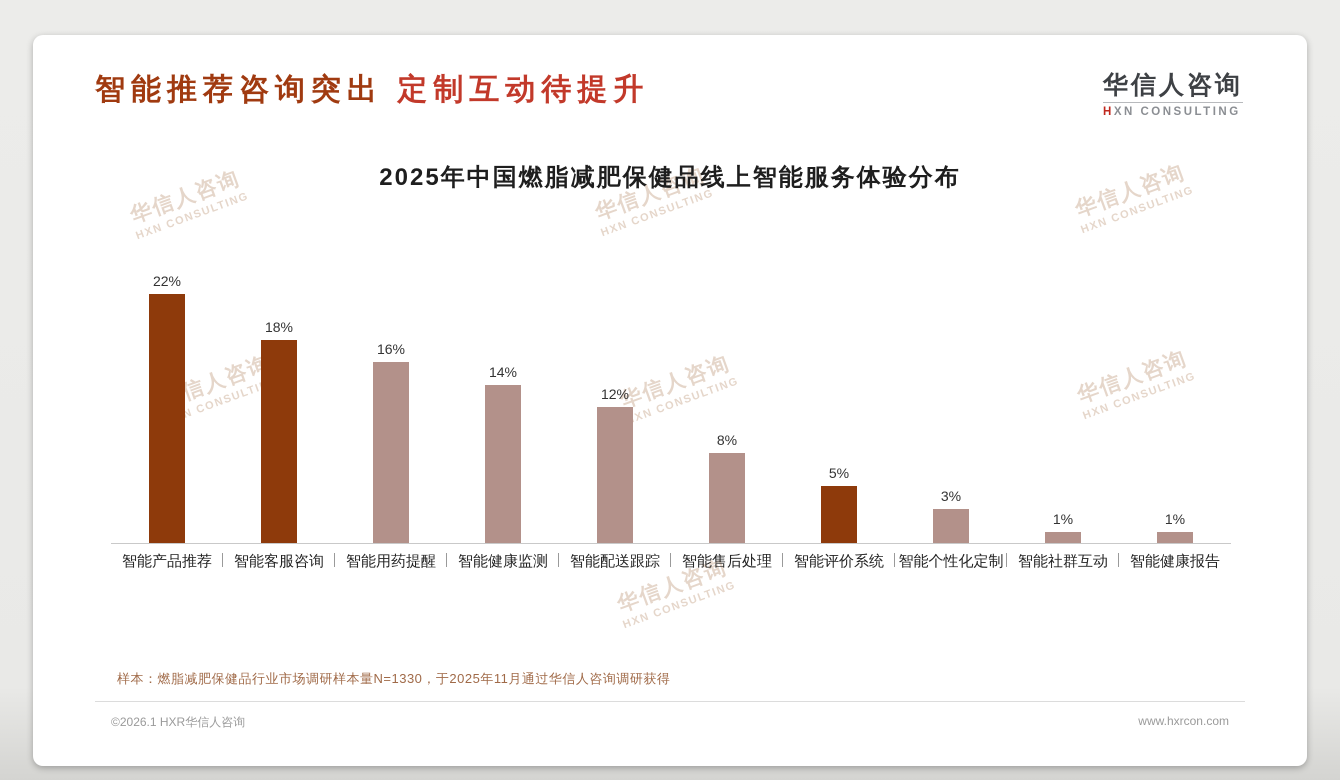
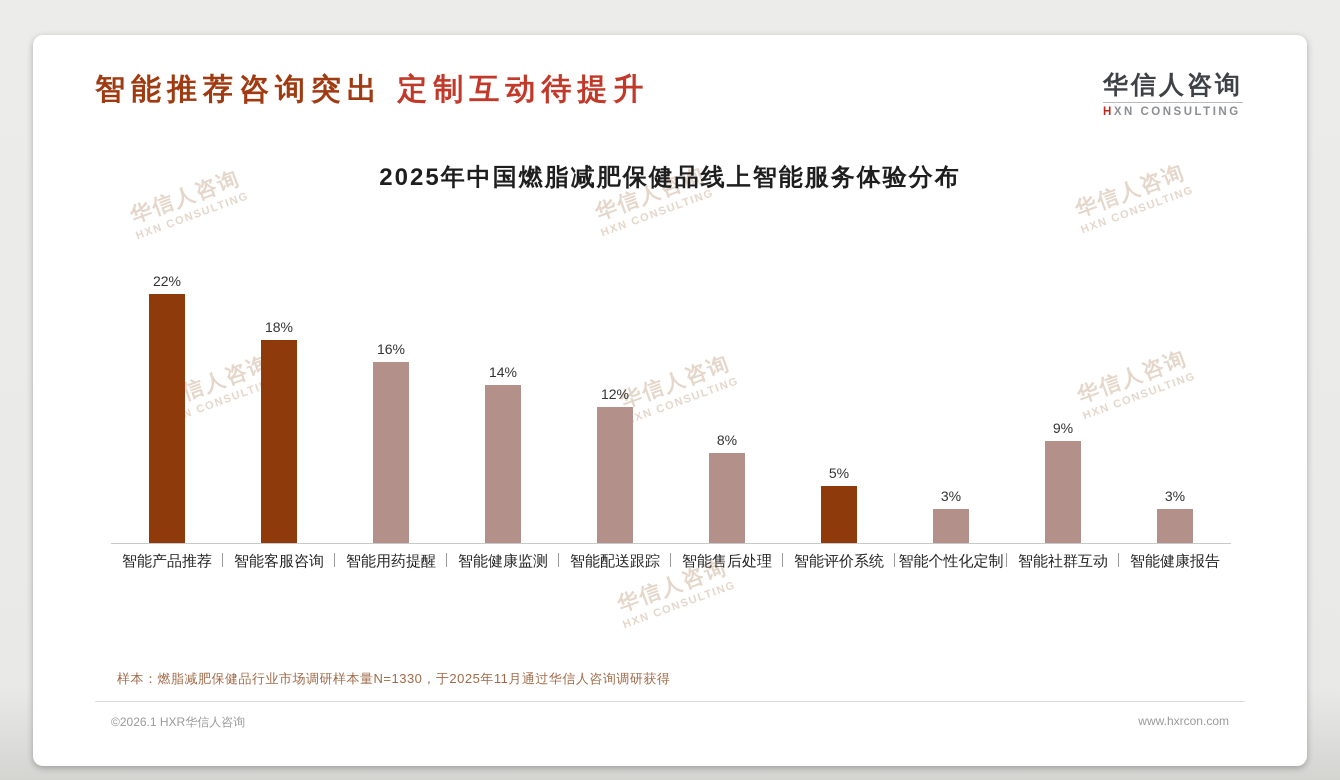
智能社群互动: 1% -> 9%
智能健康报告: 1% -> 3%
